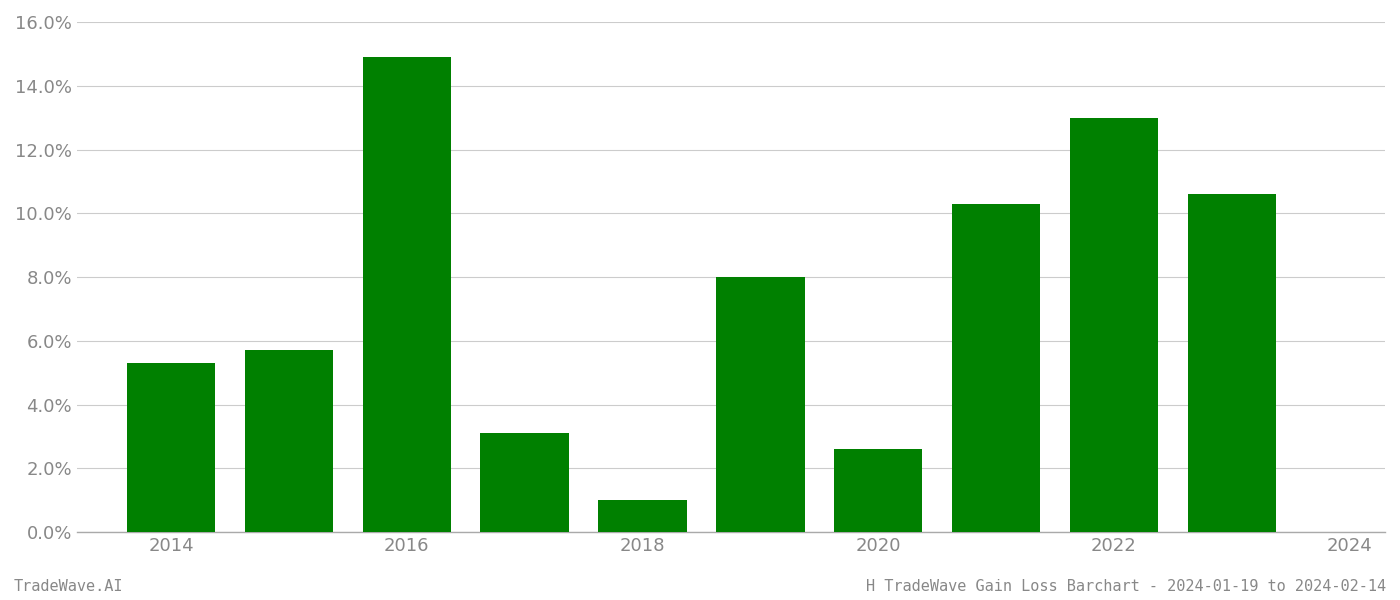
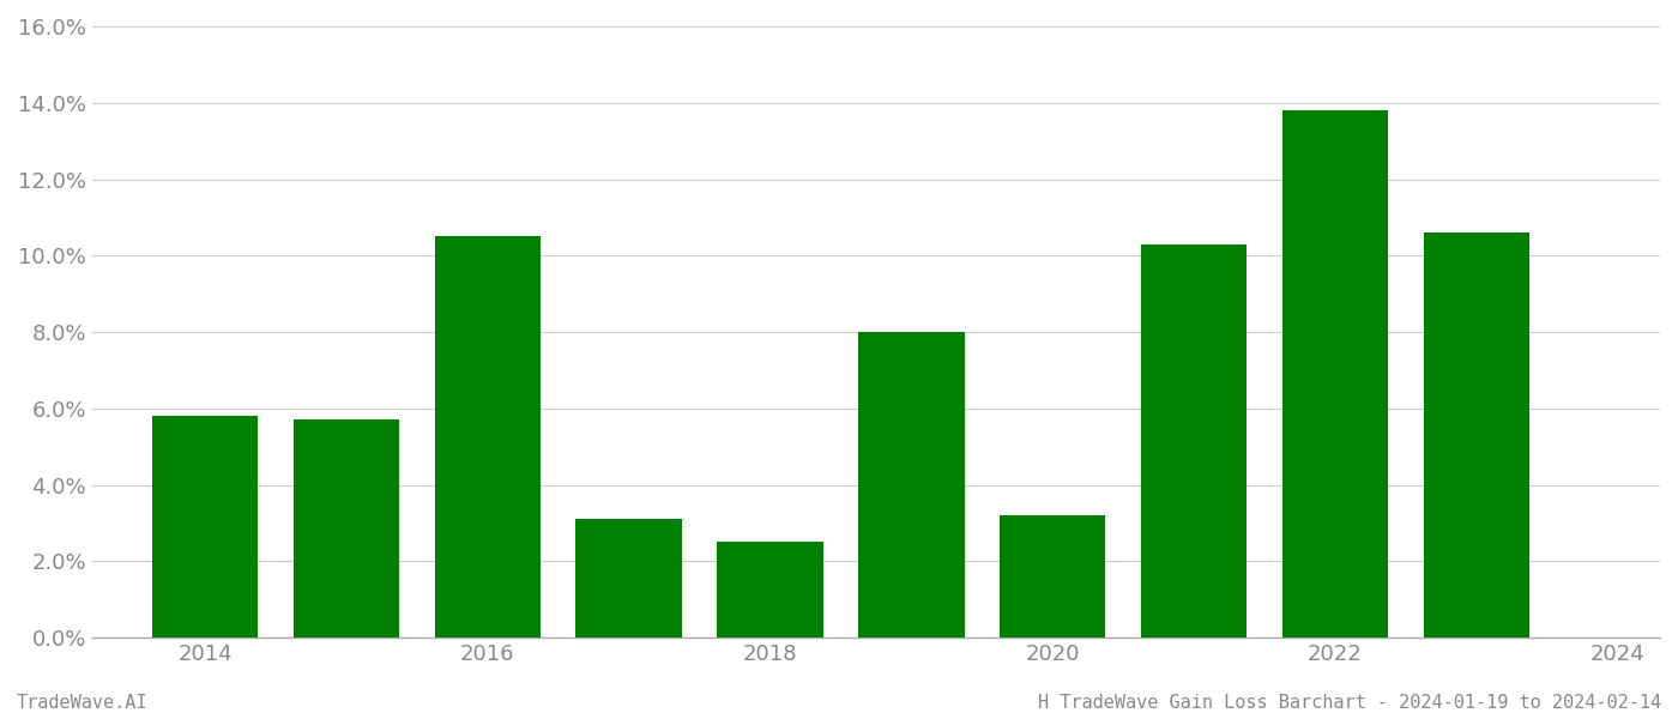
2014: 5.3% -> 5.8%
2016: 14.9% -> 10.5%
2018: 1.0% -> 2.5%
2020: 2.6% -> 3.2%
2022: 13.0% -> 13.8%
